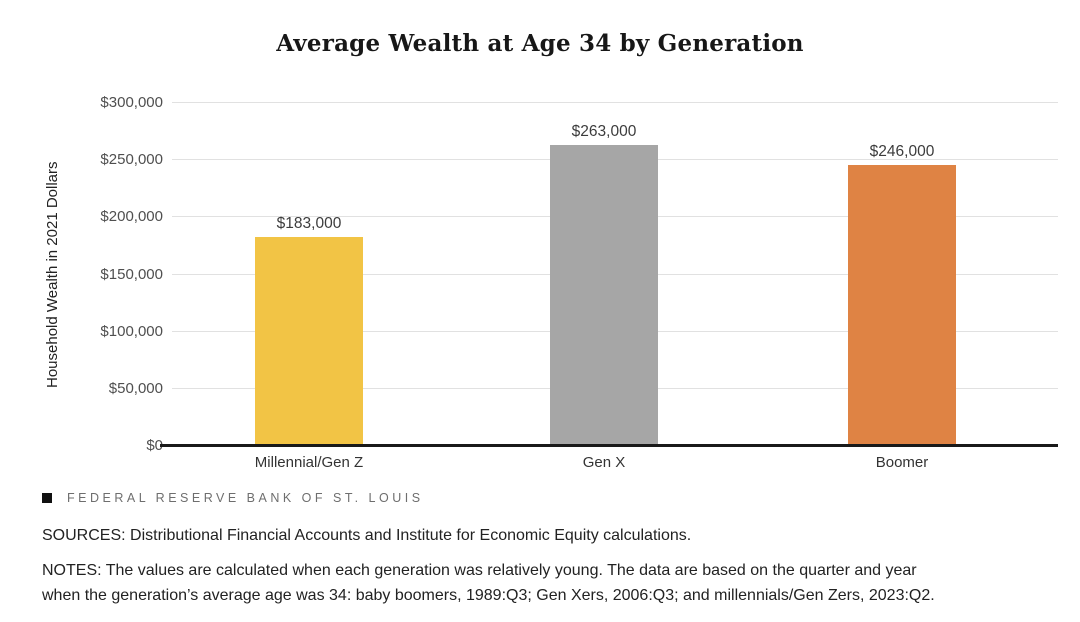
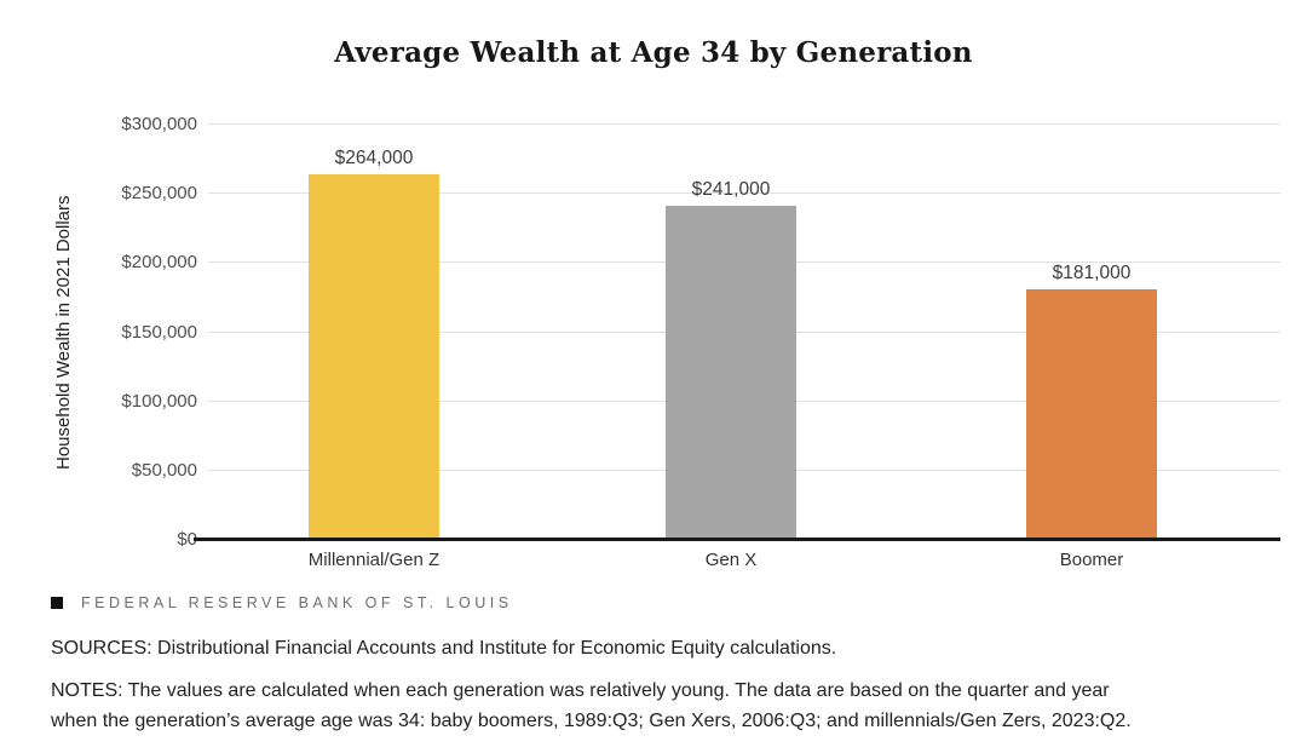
Millennial/Gen Z: $183,000 -> $264,000
Gen X: $263,000 -> $241,000
Boomer: $246,000 -> $181,000
